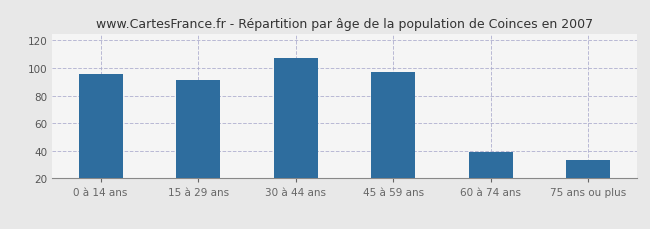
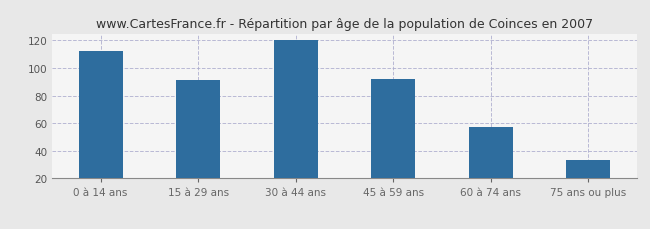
0 à 14 ans: 96 -> 112
30 à 44 ans: 107 -> 120
45 à 59 ans: 97 -> 92
60 à 74 ans: 39 -> 57
